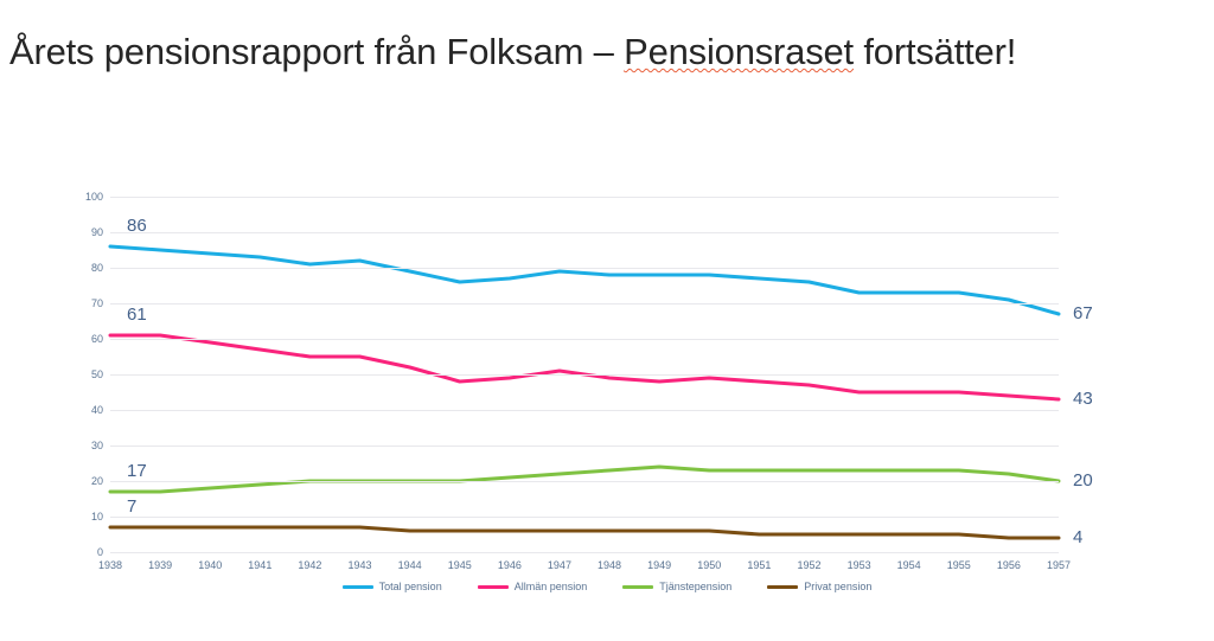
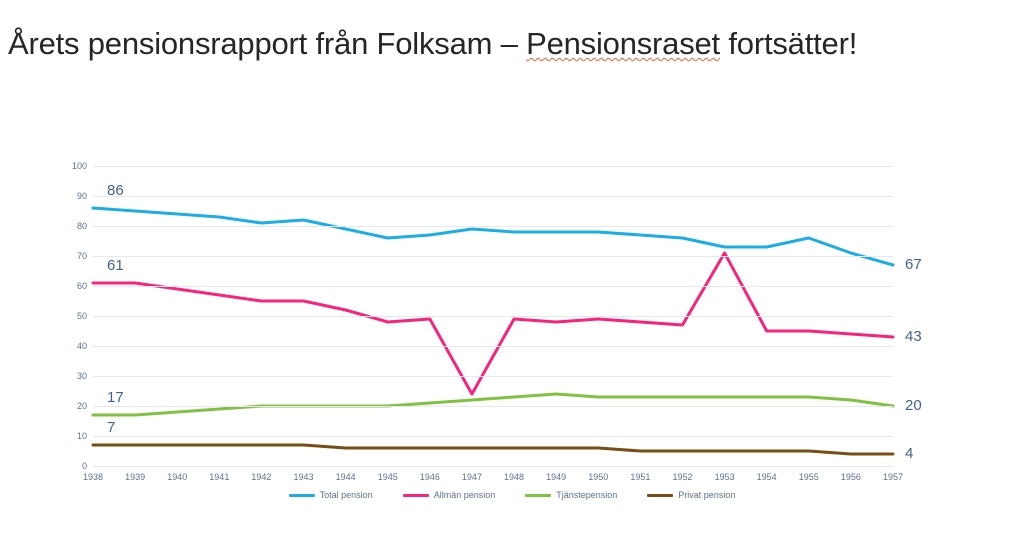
Allmän pension/1947: 51 -> 24
Allmän pension/1953: 45 -> 71
Total pension/1955: 73 -> 76
